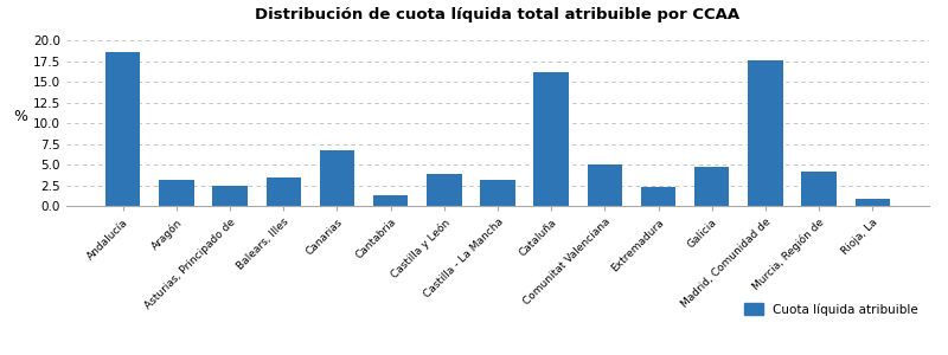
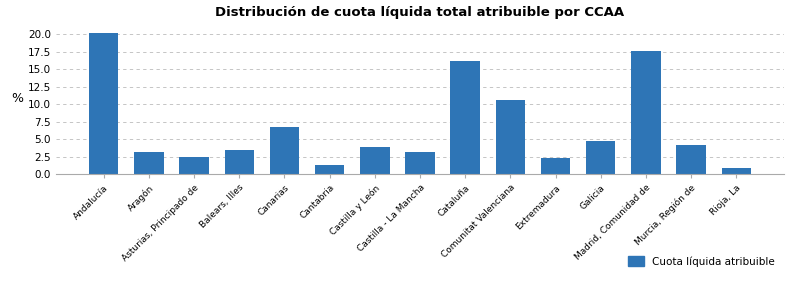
Andalucía: 18.6 -> 20.2
Comunitat Valenciana: 5.0 -> 10.6
